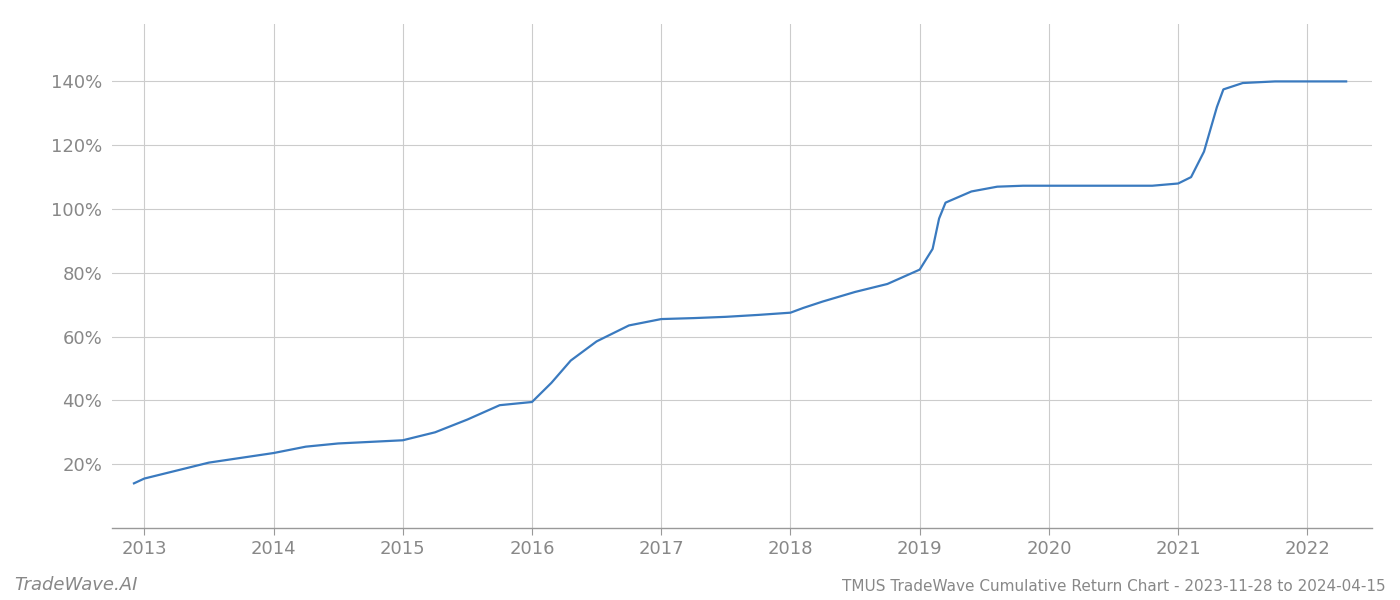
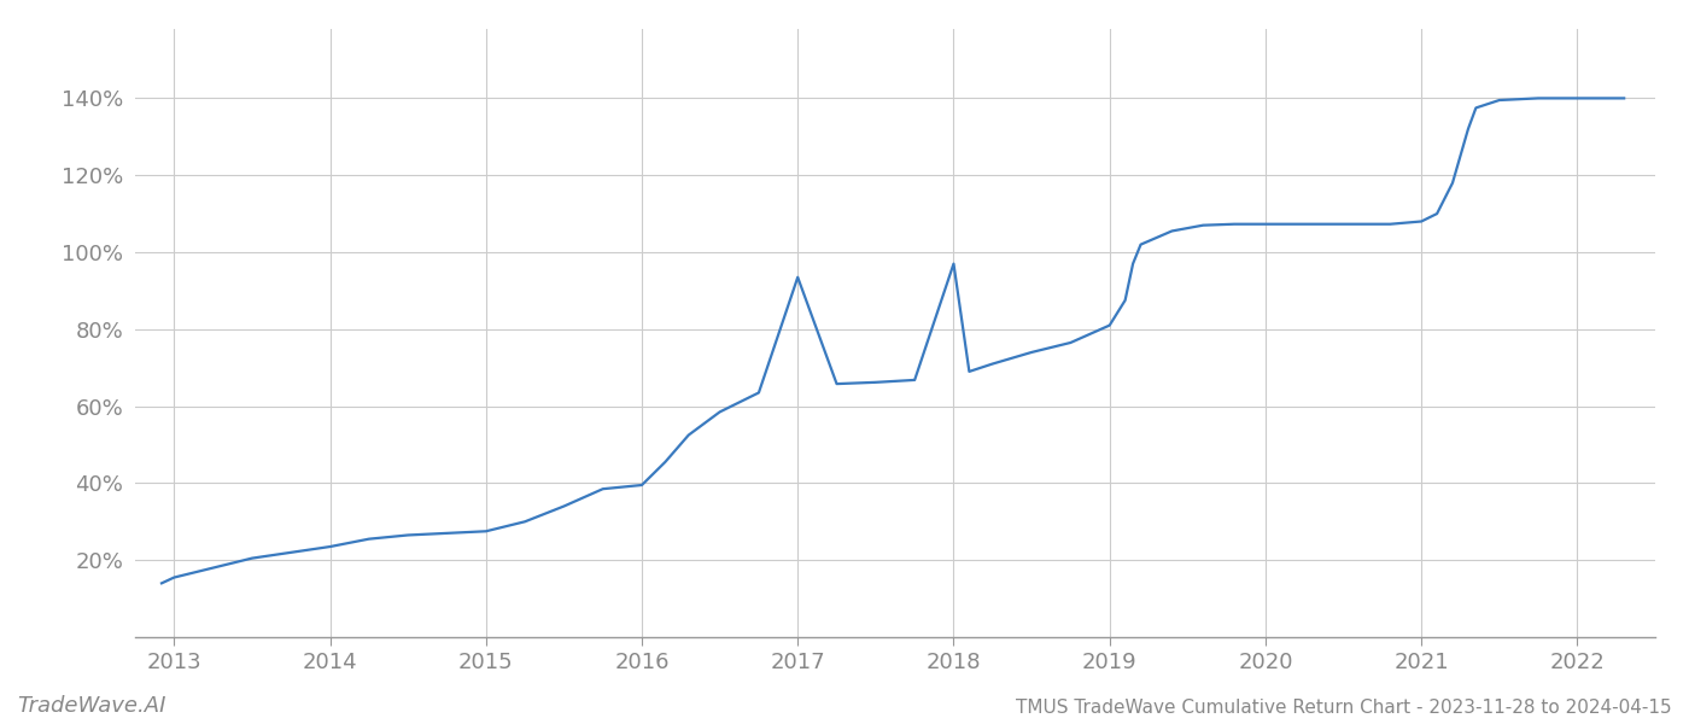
2017: 65.5% -> 93.5%
2018: 67.5% -> 97.0%
